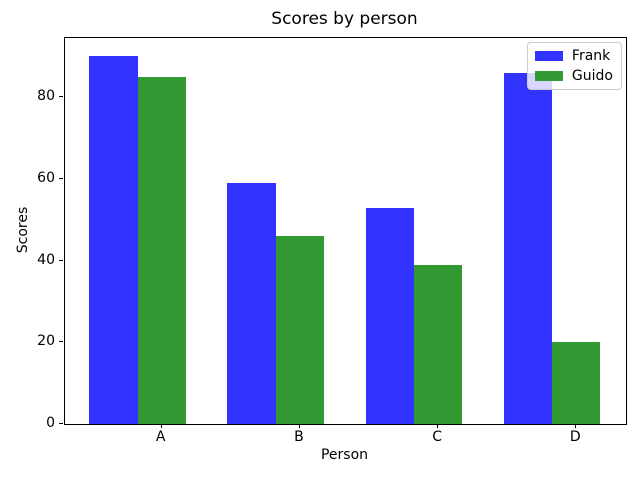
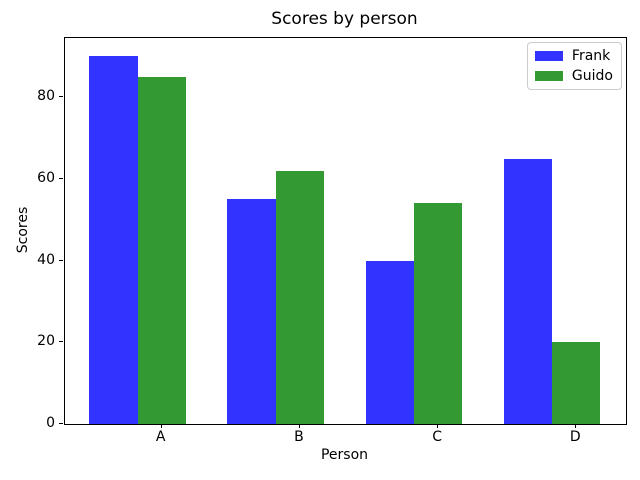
Frank/B: 59 -> 55
Guido/B: 46 -> 62
Frank/C: 53 -> 40
Guido/C: 39 -> 54
Frank/D: 86 -> 65
